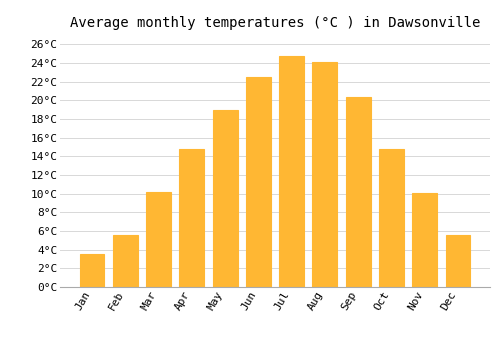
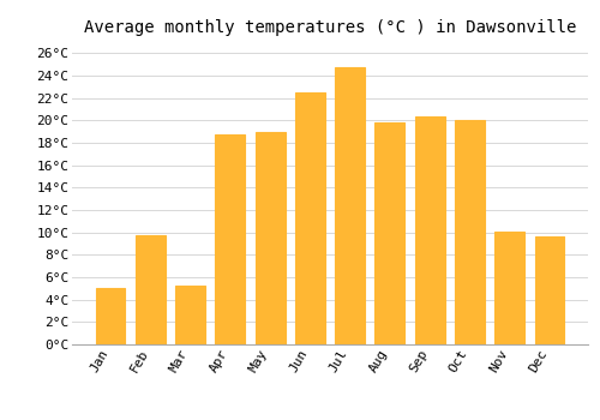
Jan: 3.5°C -> 5.0°C
Feb: 5.6°C -> 9.8°C
Mar: 10.2°C -> 5.2°C
Apr: 14.8°C -> 18.8°C
Aug: 24.1°C -> 19.8°C
Oct: 14.8°C -> 20.0°C
Dec: 5.6°C -> 9.6°C
